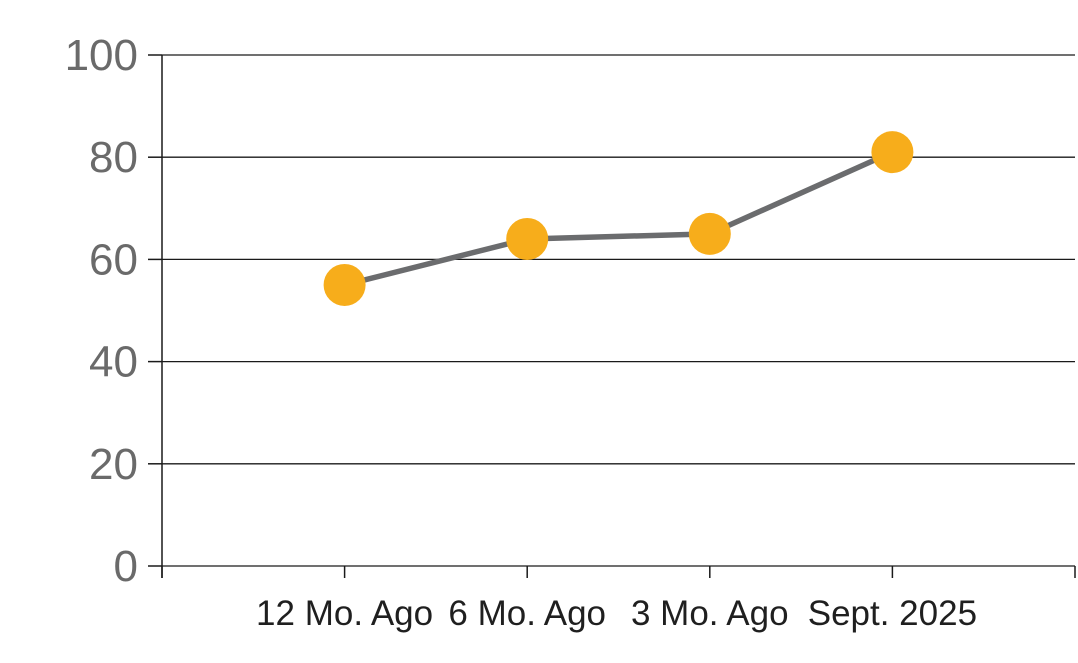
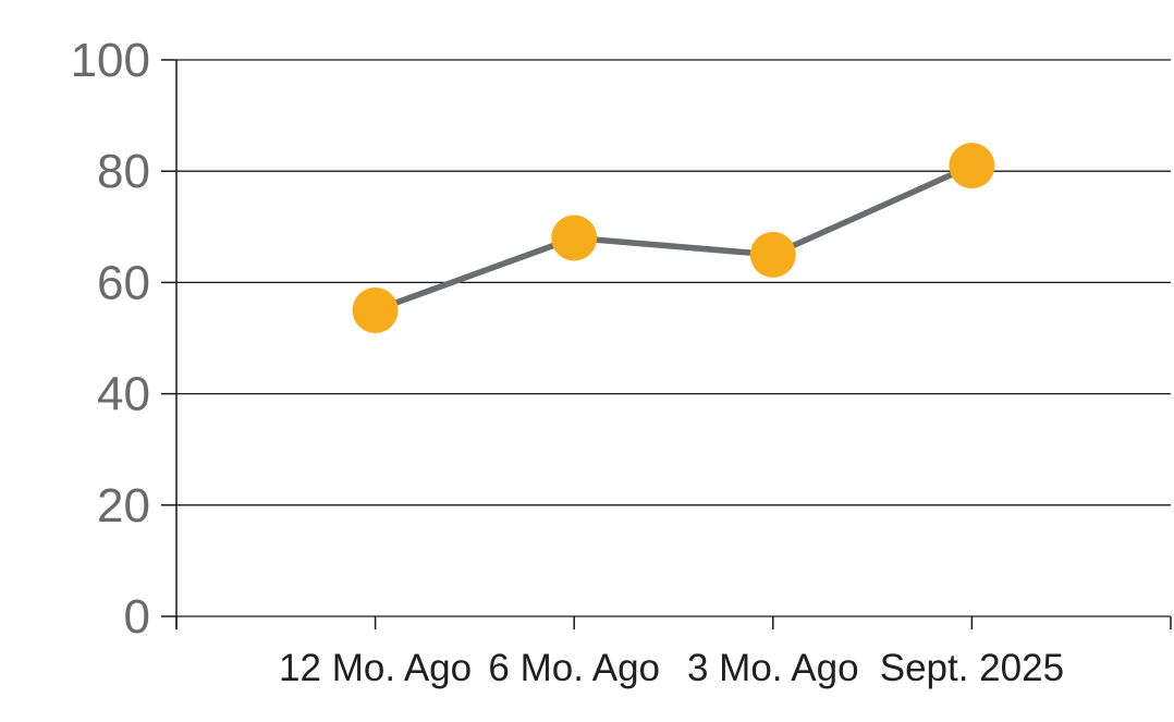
6 Mo. Ago: 64 -> 68
